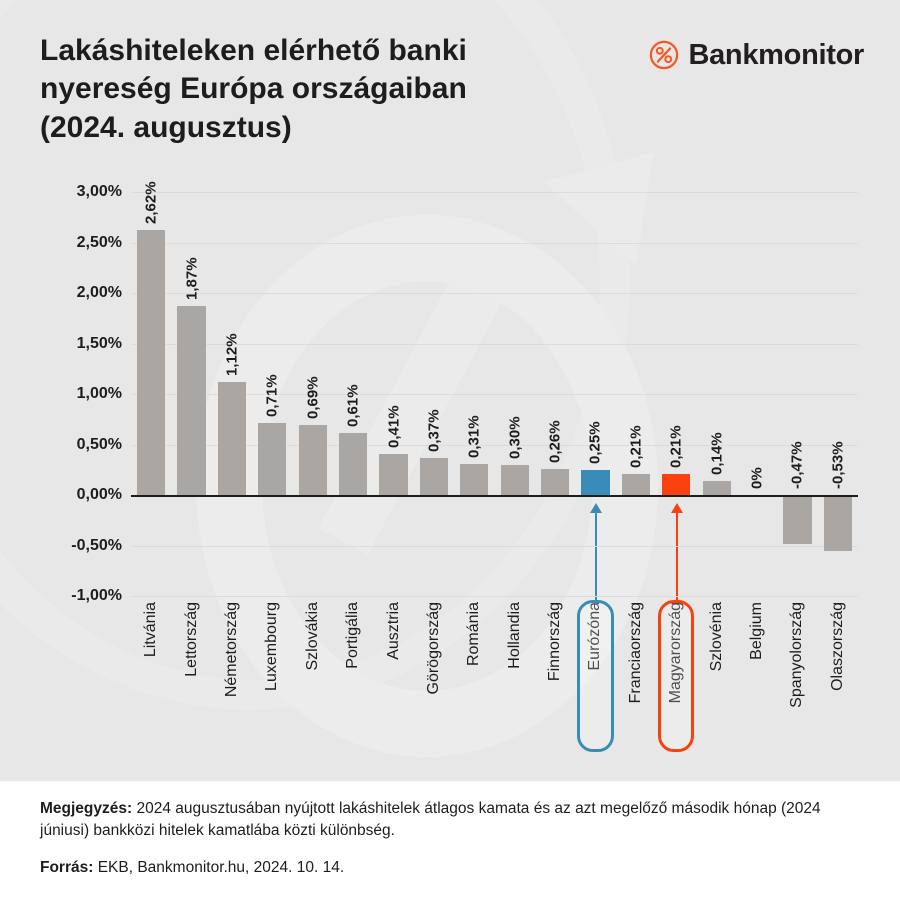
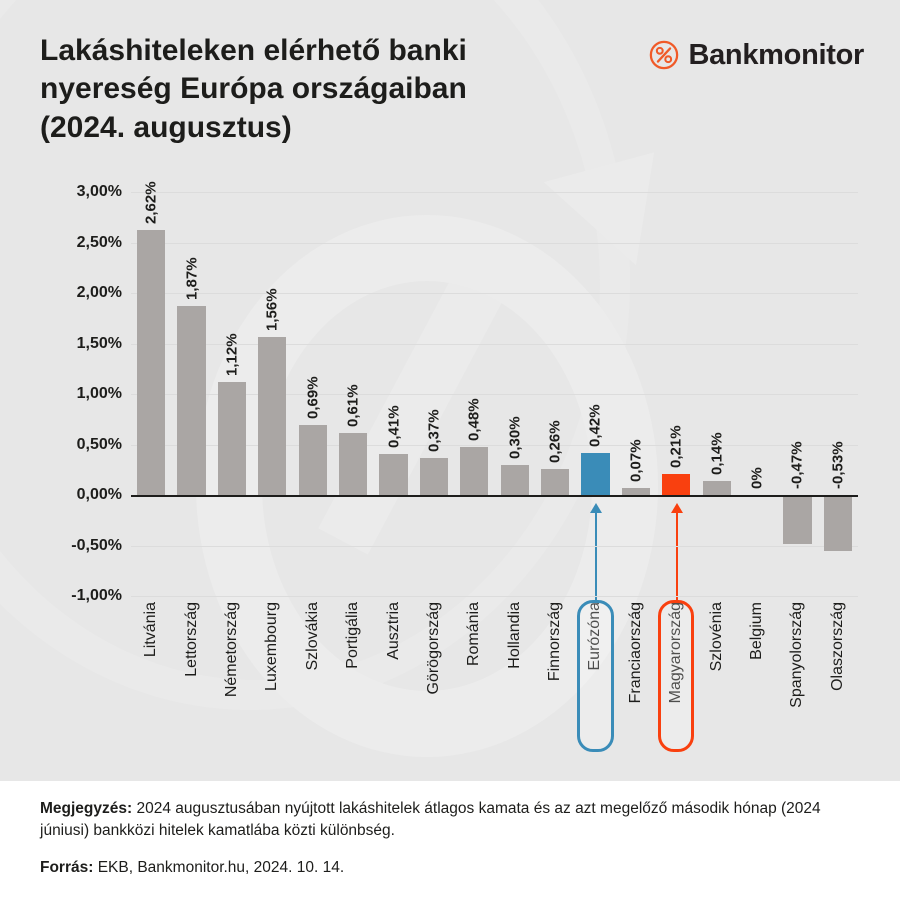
Luxembourg: 0,71% -> 1,56%
Románia: 0,31% -> 0,48%
Eurózóna: 0,25% -> 0,42%
Franciaország: 0,21% -> 0,07%
